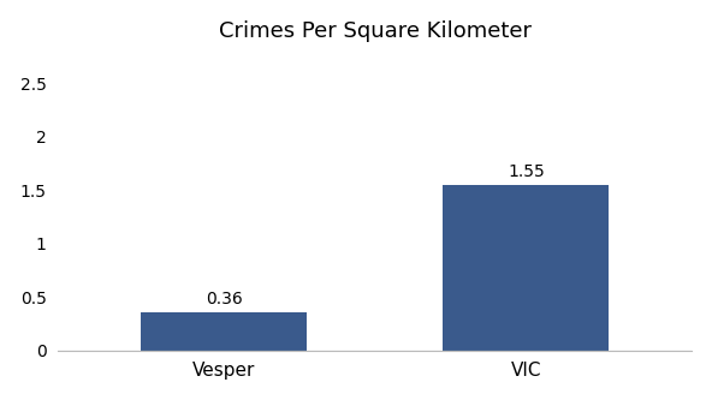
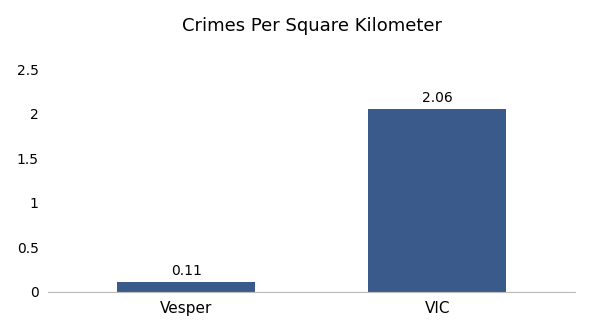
Vesper: 0.36 -> 0.11
VIC: 1.55 -> 2.06
